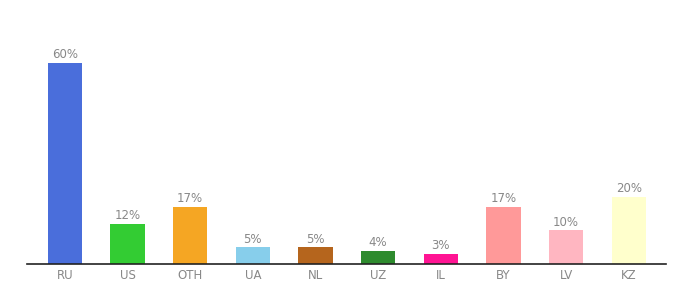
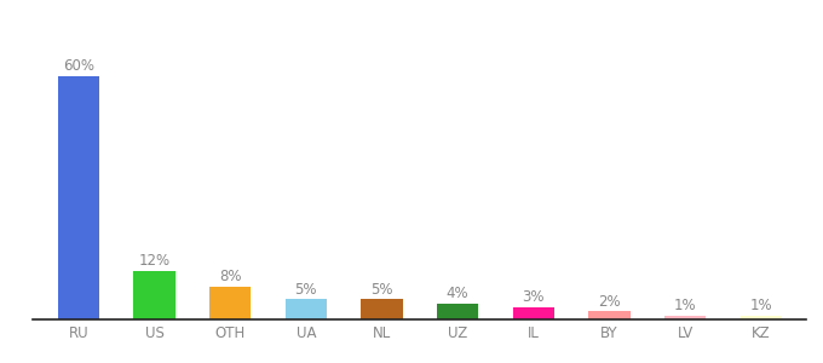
OTH: 17% -> 8%
BY: 17% -> 2%
LV: 10% -> 1%
KZ: 20% -> 1%
